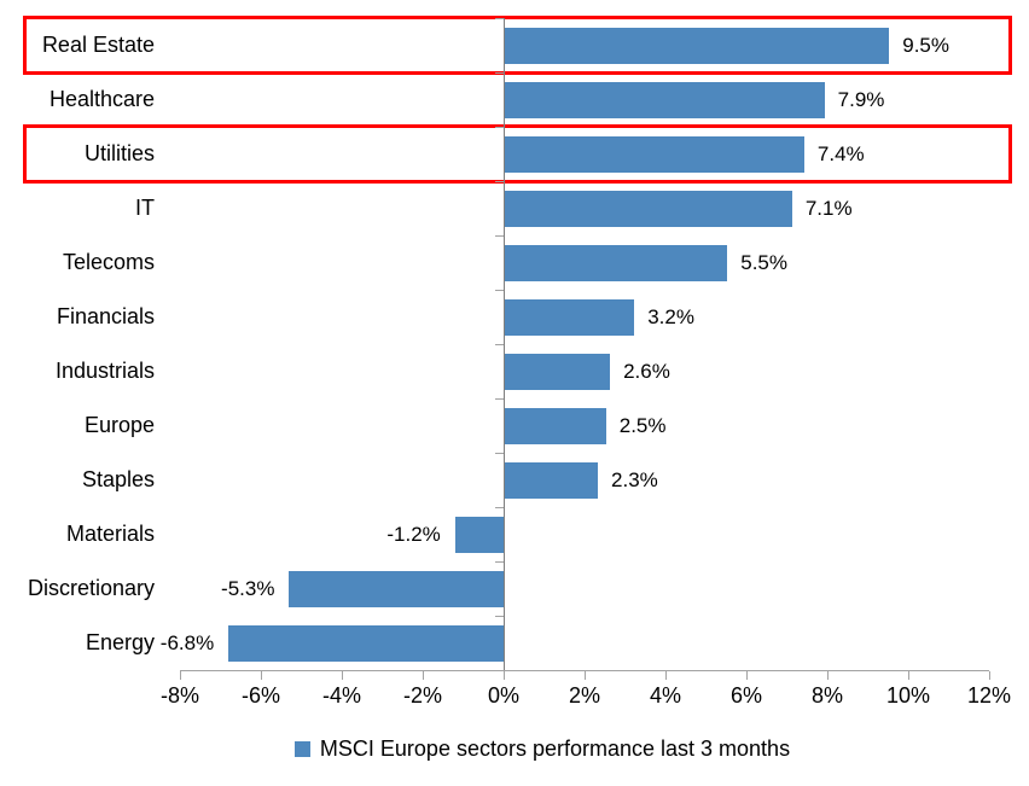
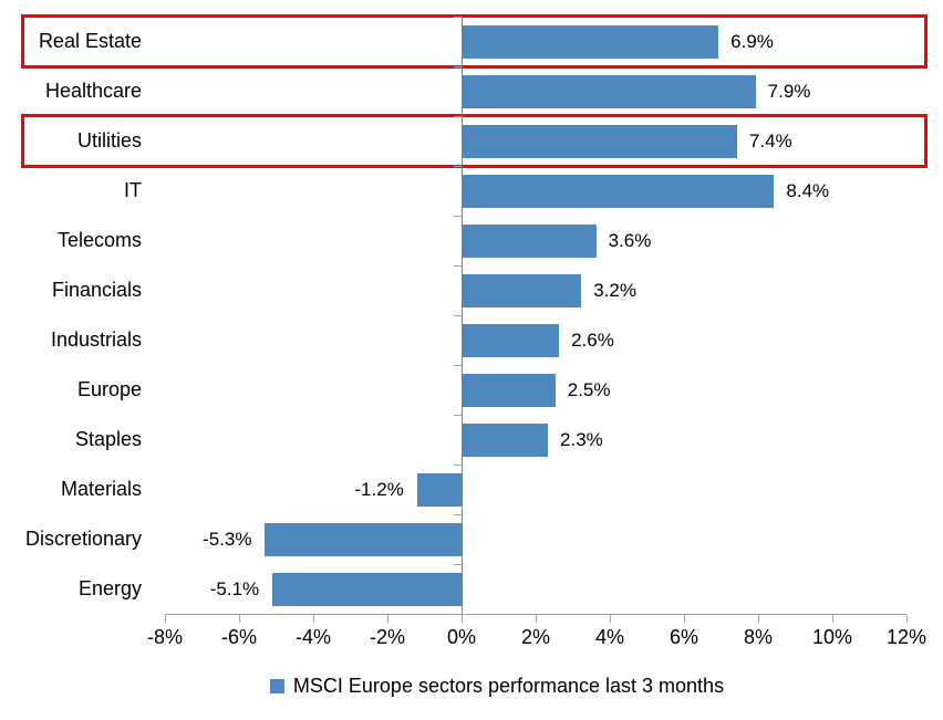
Real Estate: 9.5% -> 6.9%
IT: 7.1% -> 8.4%
Telecoms: 5.5% -> 3.6%
Energy: -6.8% -> -5.1%
